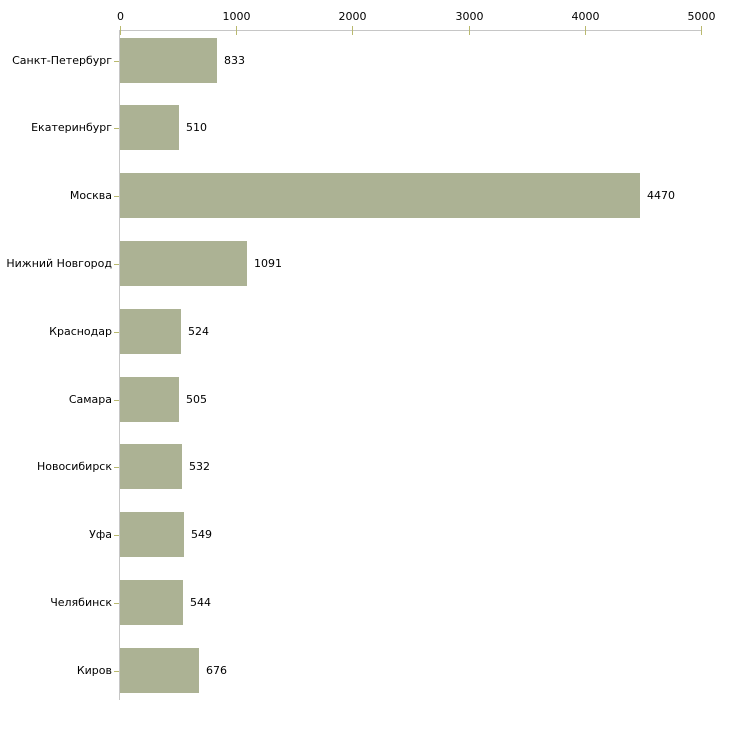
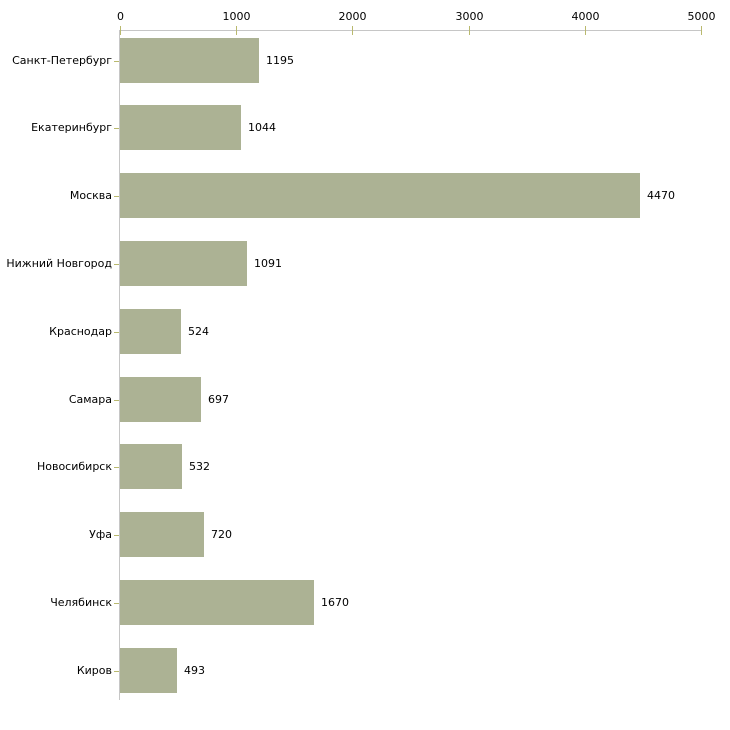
Санкт-Петербург: 833 -> 1195
Екатеринбург: 510 -> 1044
Самара: 505 -> 697
Уфа: 549 -> 720
Челябинск: 544 -> 1670
Киров: 676 -> 493
